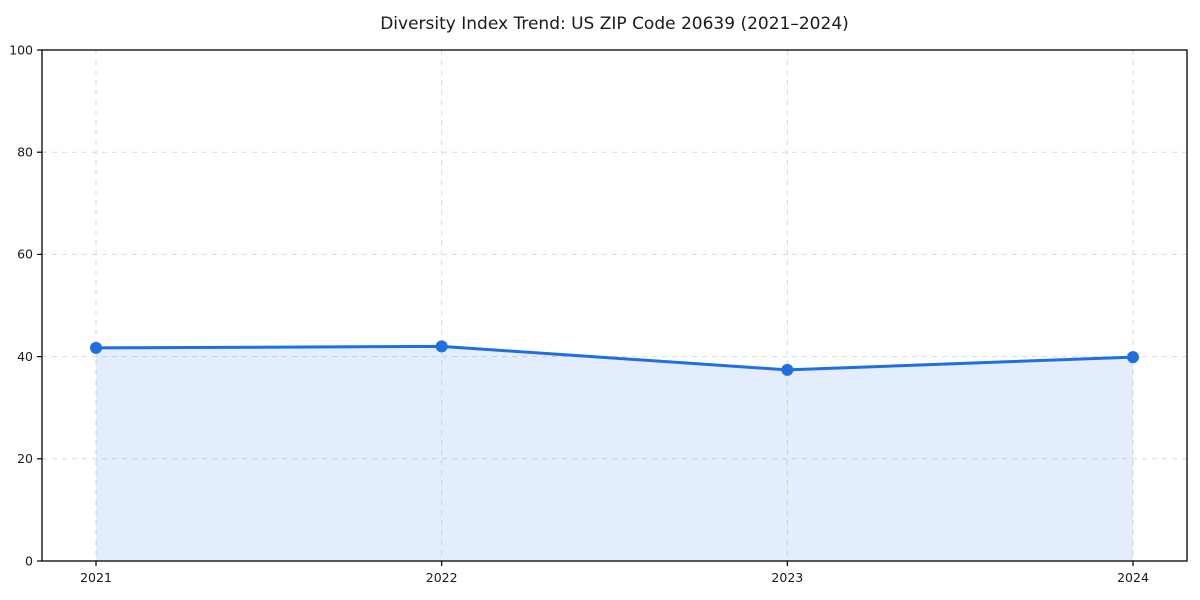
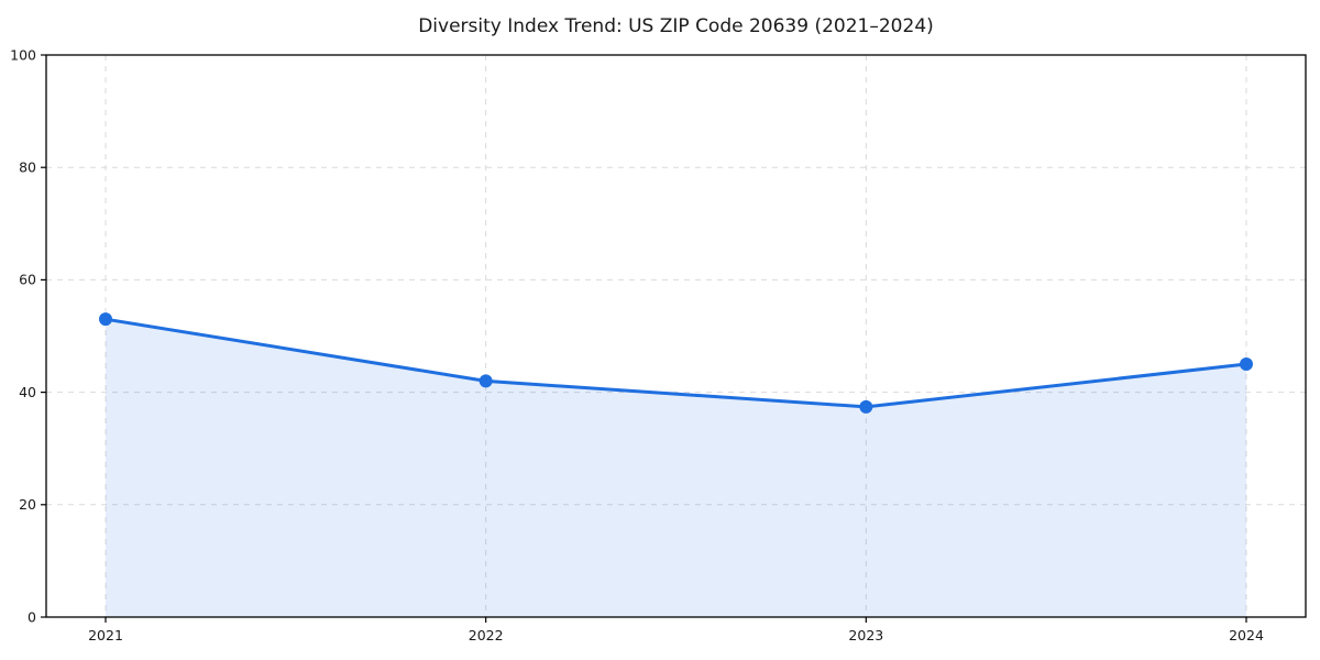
2021: 42 -> 53
2024: 40 -> 45
